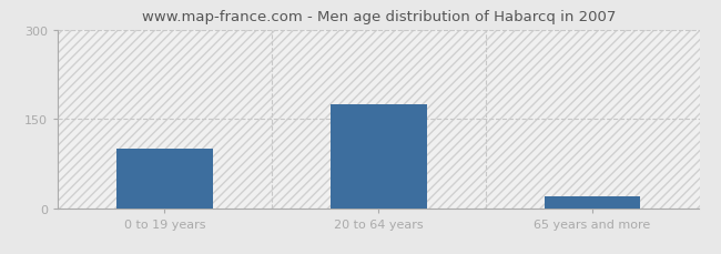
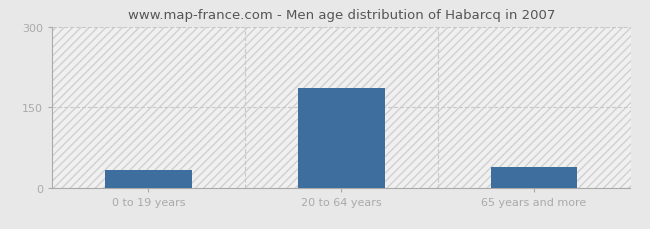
0 to 19 years: 100 -> 32
20 to 64 years: 175 -> 186
65 years and more: 20 -> 38
